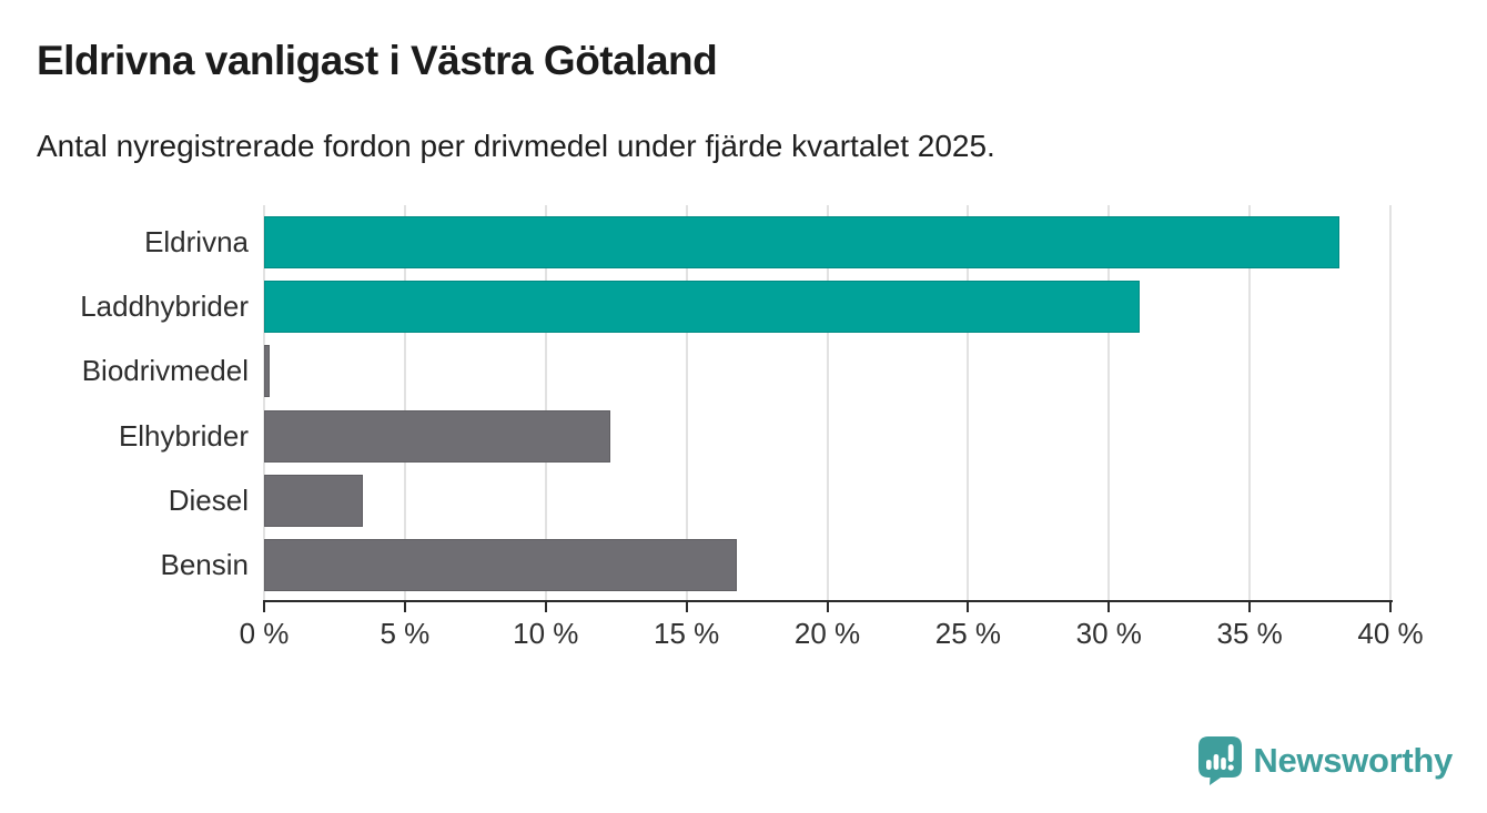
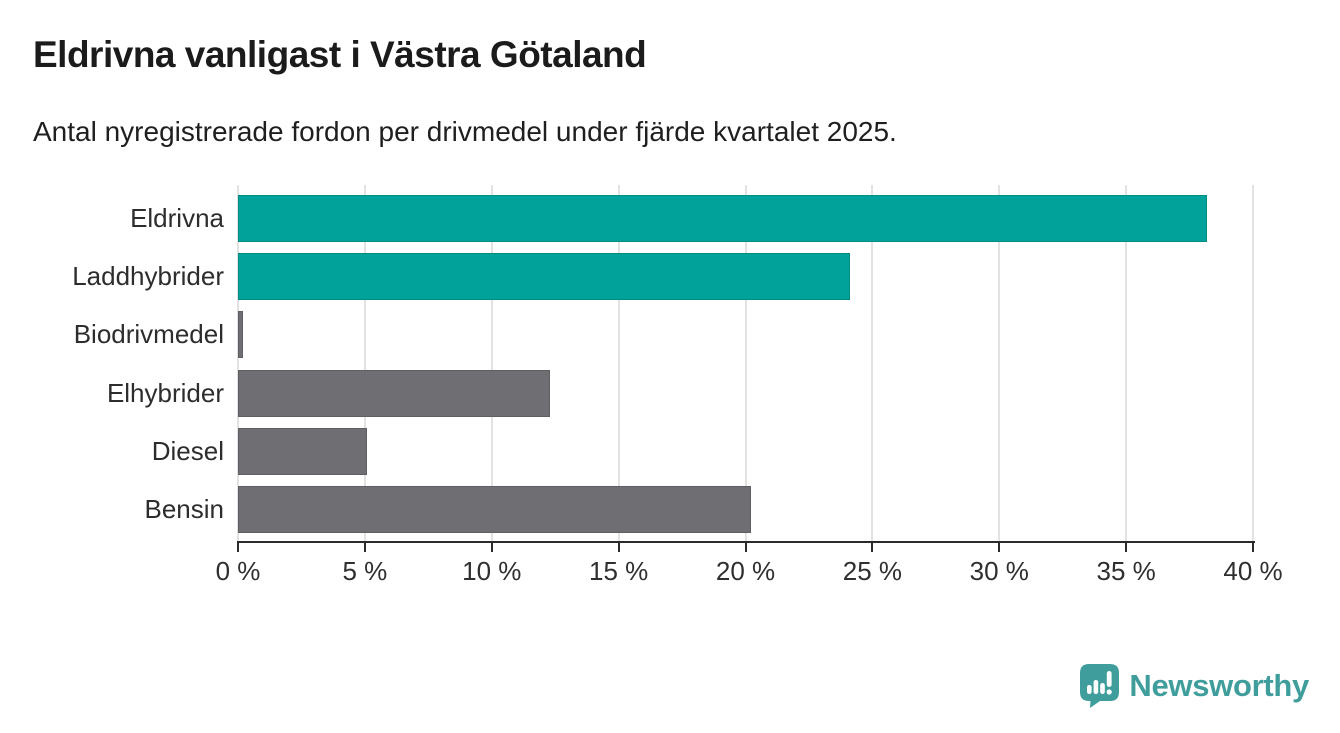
Laddhybrider: 31.1% -> 24.1%
Diesel: 3.5% -> 5.1%
Bensin: 16.8% -> 20.2%
